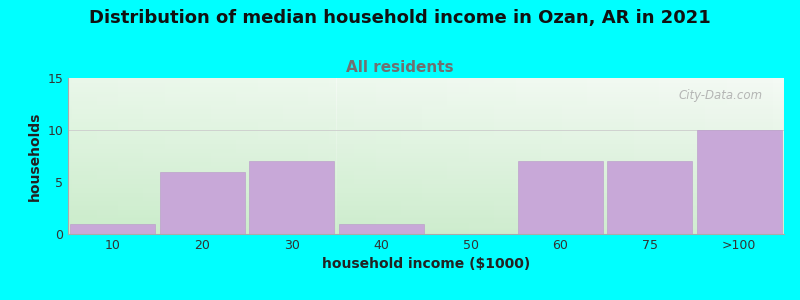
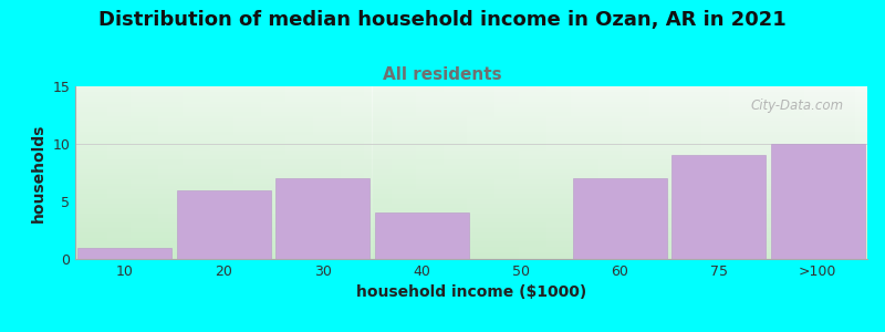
40: 1 -> 4
75: 7 -> 9
